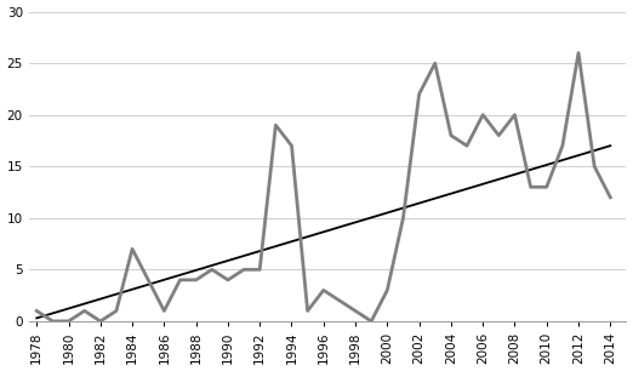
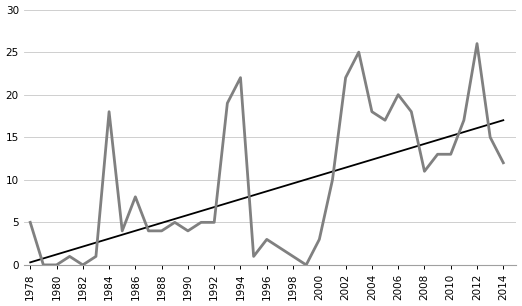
1978: 1 -> 5
1984: 7 -> 18
1986: 1 -> 8
1994: 17 -> 22
2008: 20 -> 11
